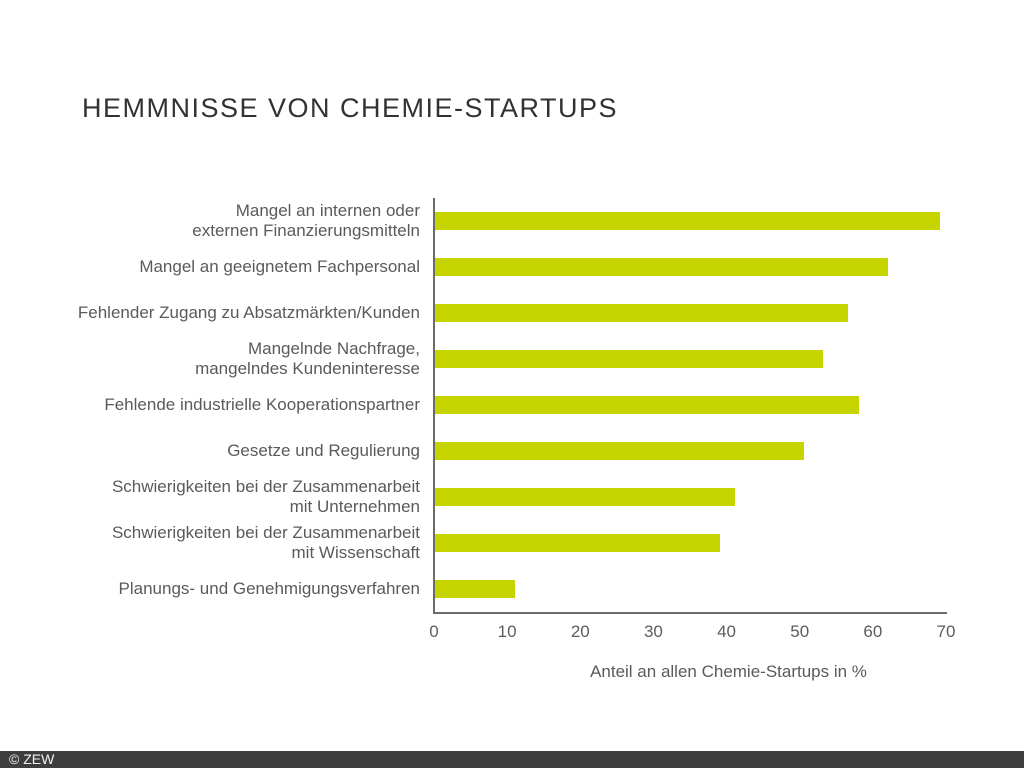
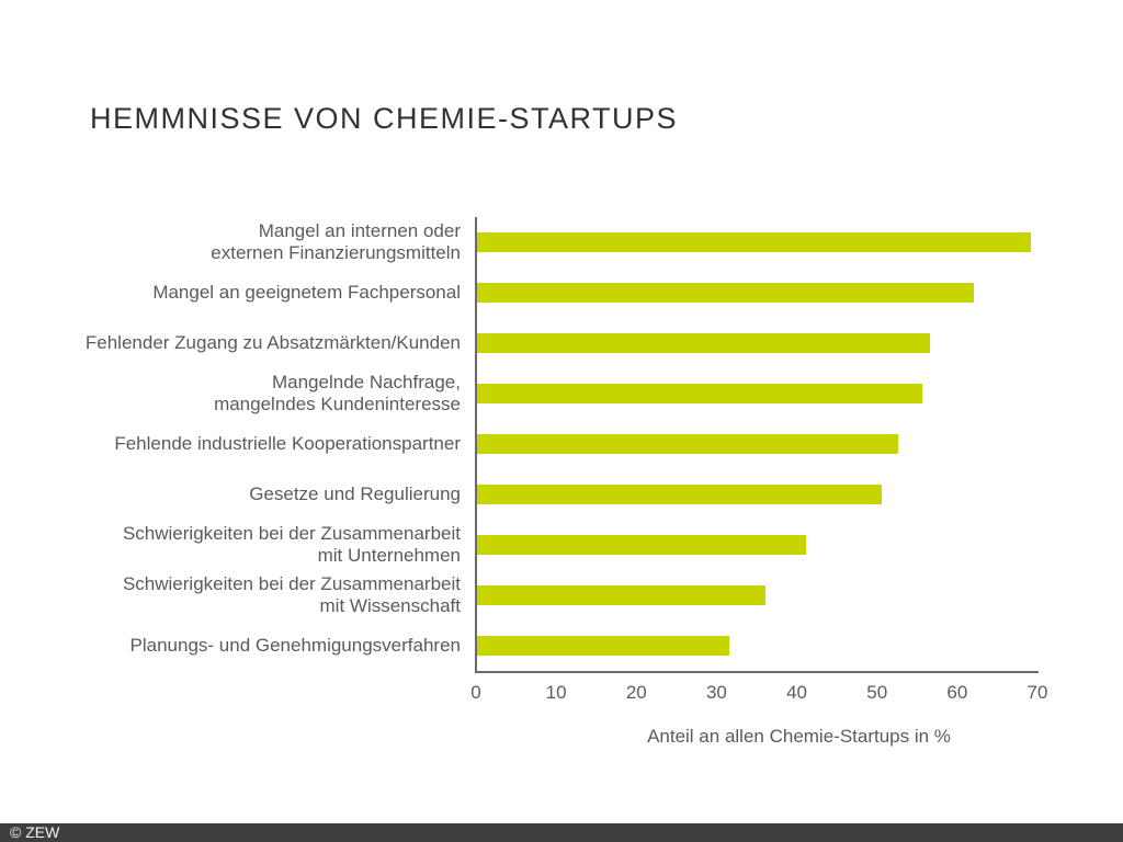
Mangelnde Nachfrage, mangelndes Kundeninteresse: 53 -> 56
Fehlende industrielle Kooperationspartner: 58 -> 52
Schwierigkeiten bei der Zusammenarbeit mit Wissenschaft: 39 -> 36
Planungs- und Genehmigungsverfahren: 11 -> 32
